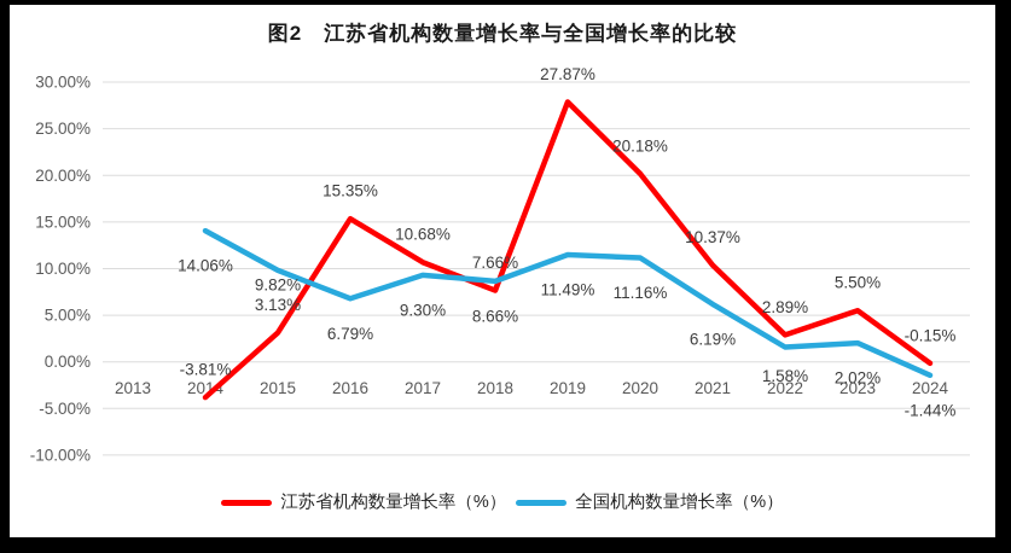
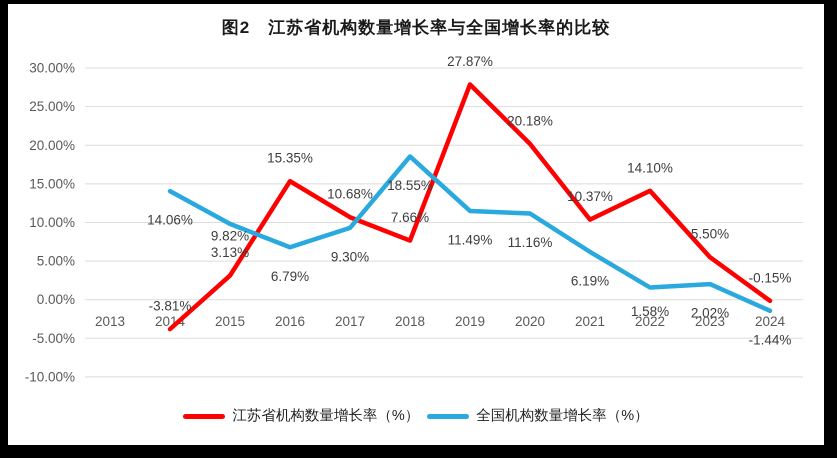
全国机构数量增长率（%）/2018: 8.66% -> 18.55%
江苏省机构数量增长率（%）/2022: 2.89% -> 14.10%
